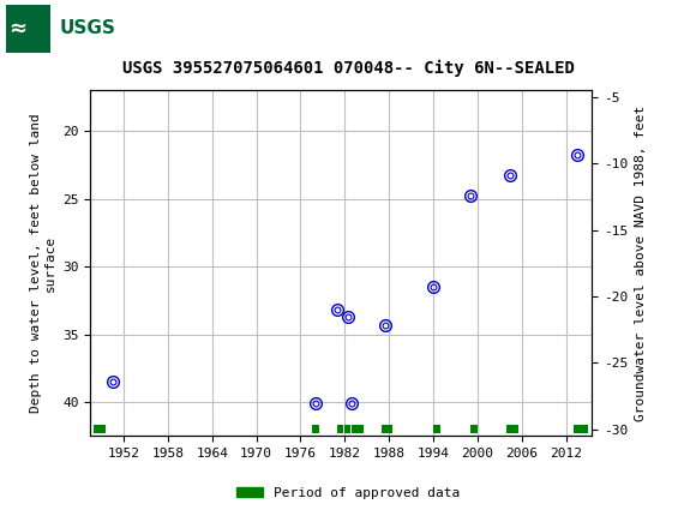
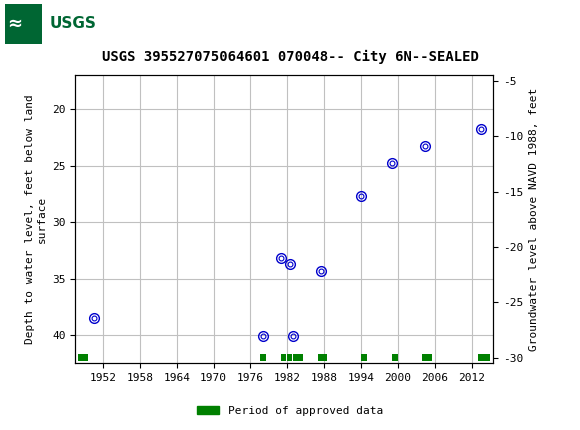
1994: 31.5 -> 27.7
